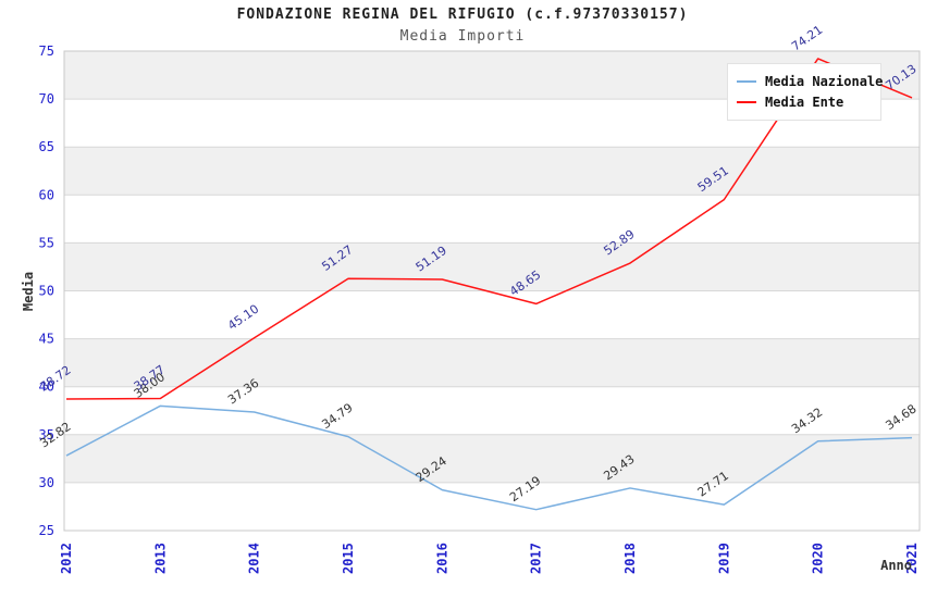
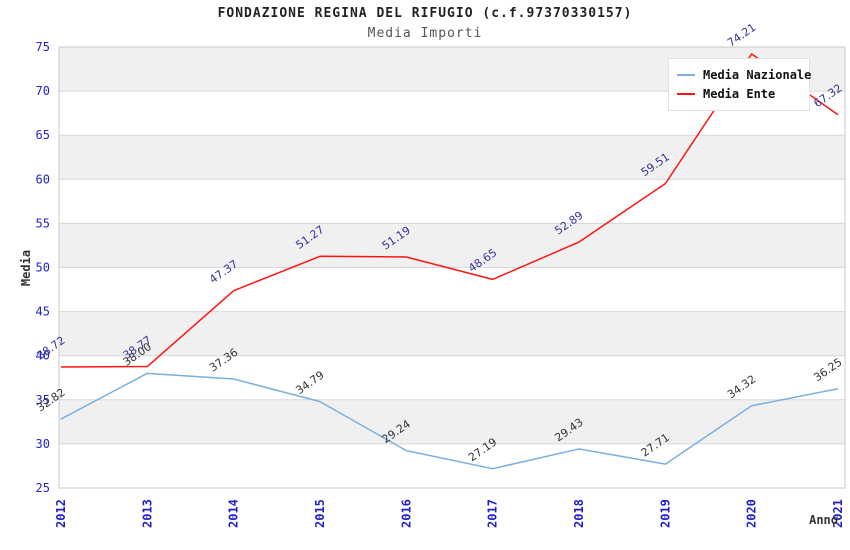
Media Ente/2014: 45.10 -> 47.37
Media Nazionale/2021: 34.68 -> 36.25
Media Ente/2021: 70.13 -> 67.32
